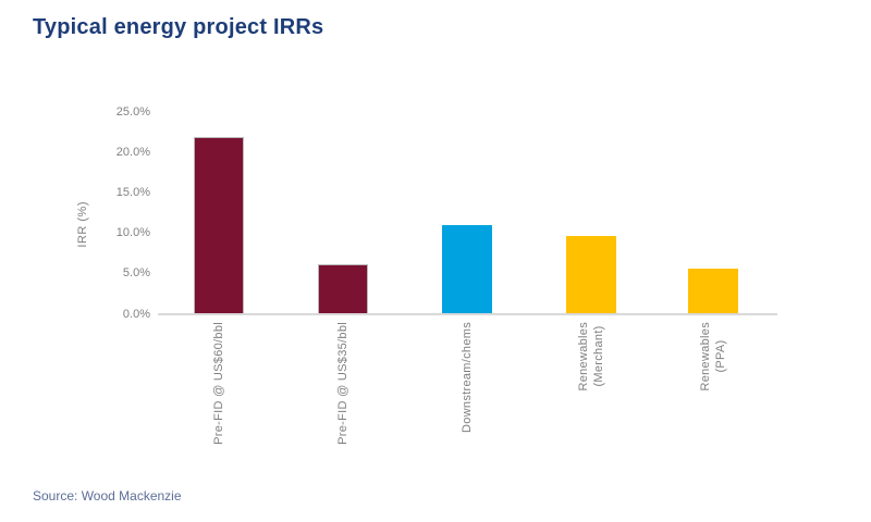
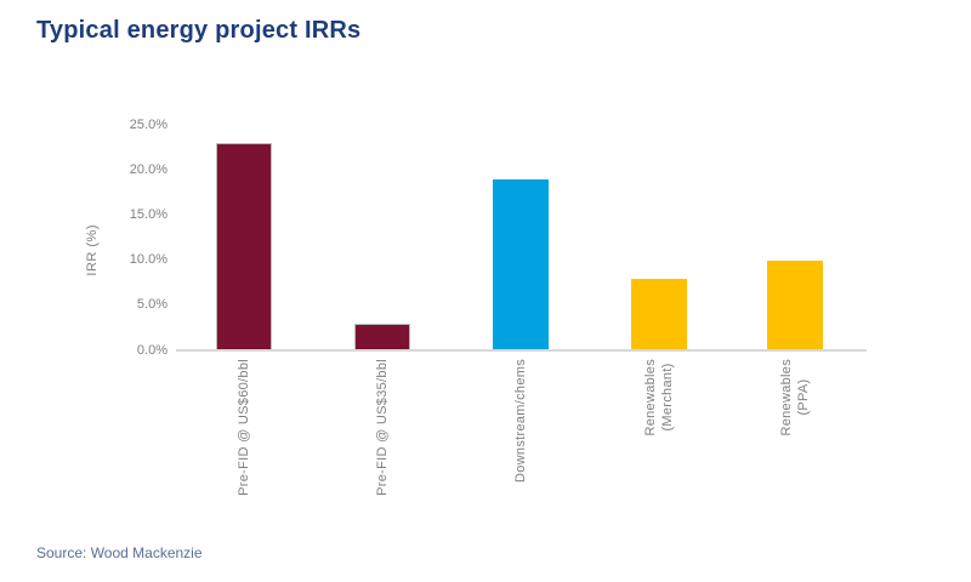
Pre-FID @ US$60/bbl: 22% -> 23%
Pre-FID @ US$35/bbl: 6% -> 3%
Downstream/chems: 11% -> 19%
Renewables (Merchant): 10% -> 8%
Renewables (PPA): 6% -> 10%
